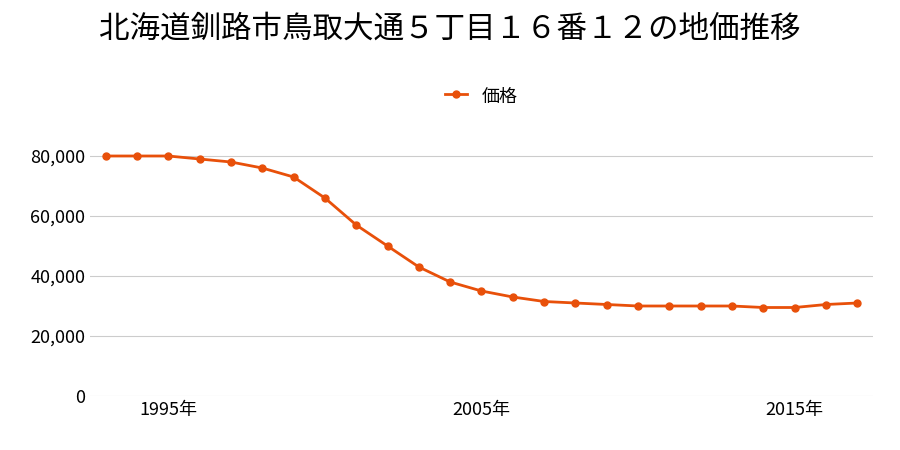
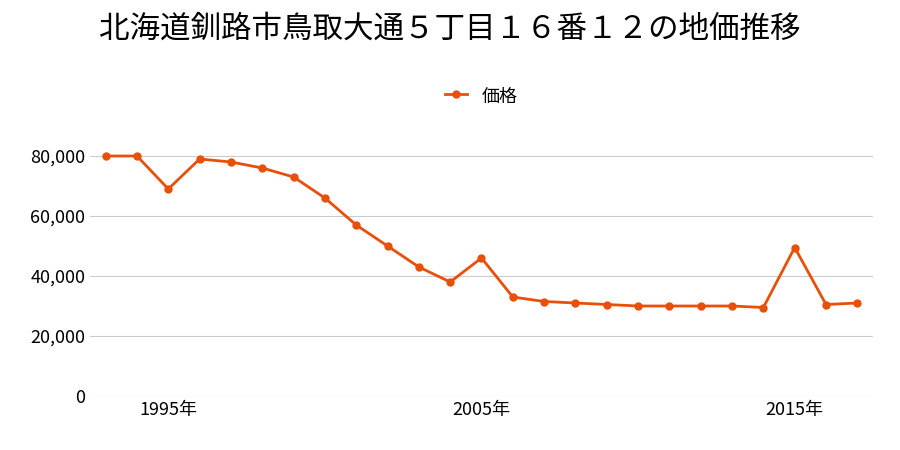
1995年: 80,000 -> 69,000
2005年: 35,000 -> 46,000
2015年: 29,500 -> 49,500
